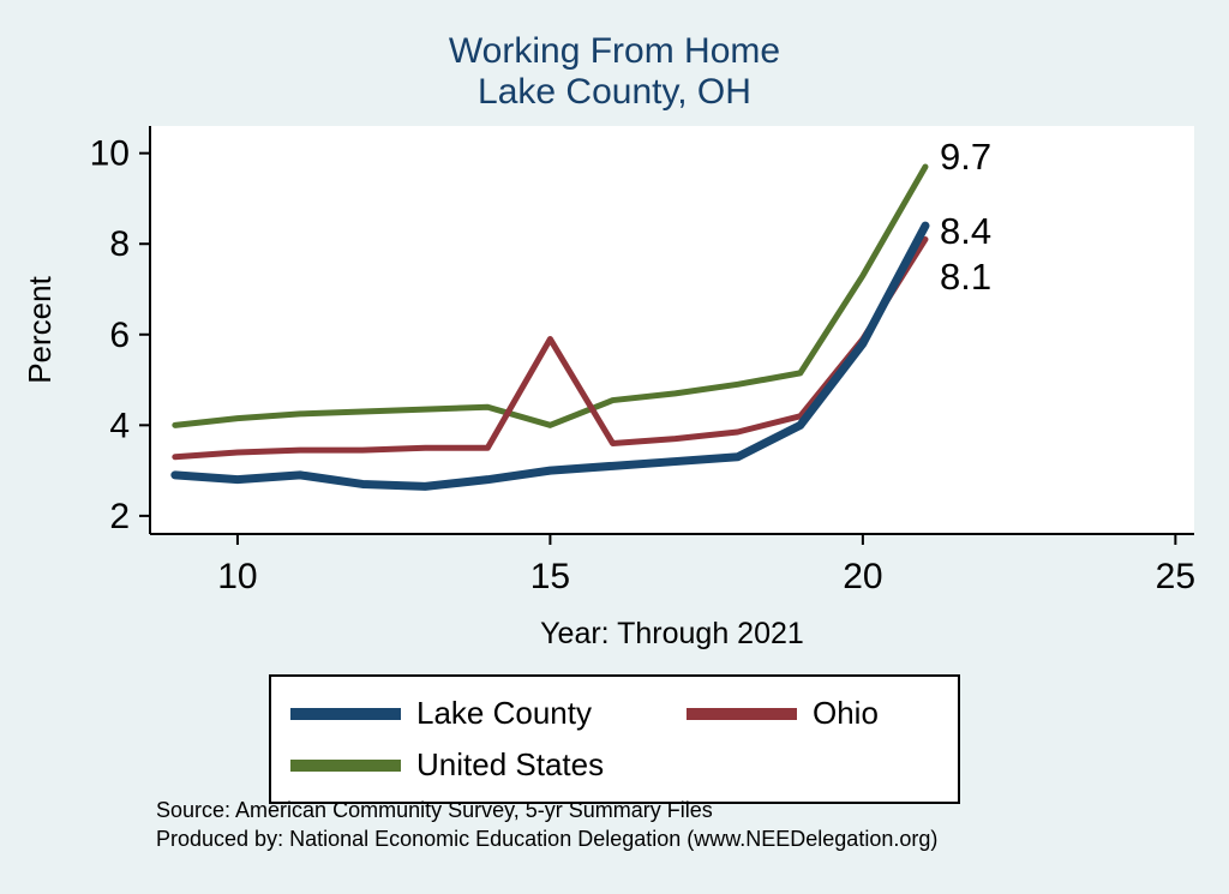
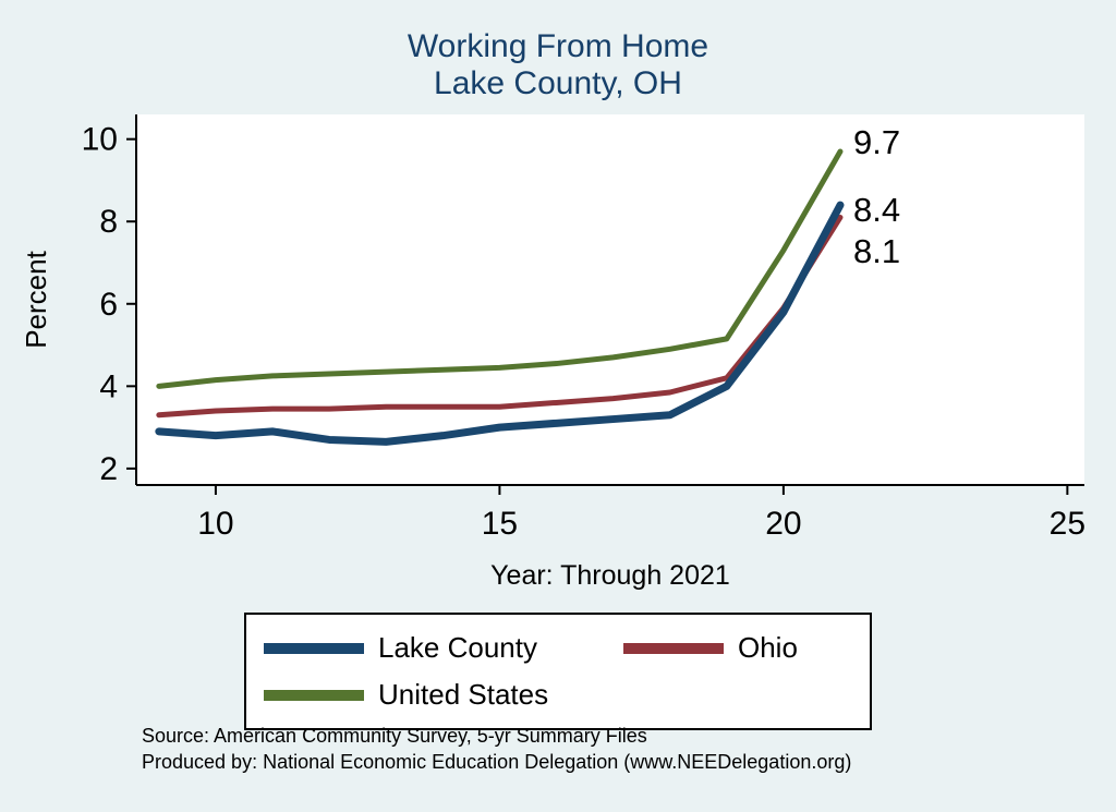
Ohio/15: 5.9 -> 3.5
United States/15: 4.0 -> 4.5
